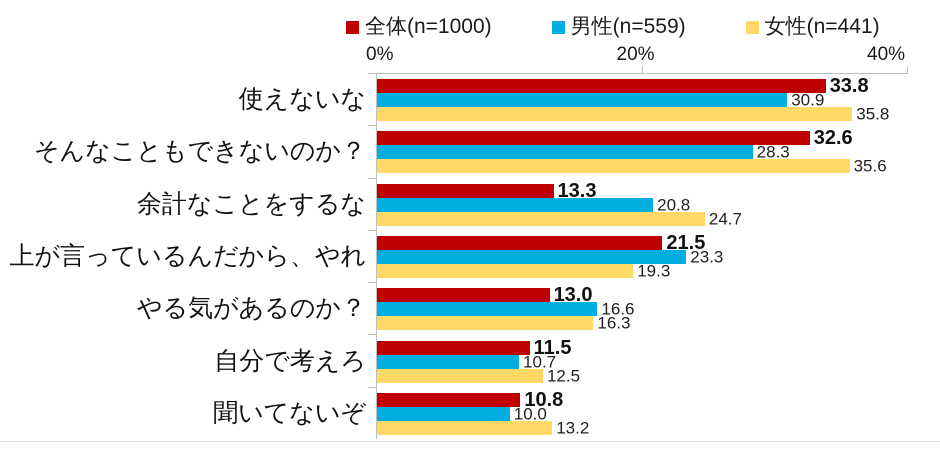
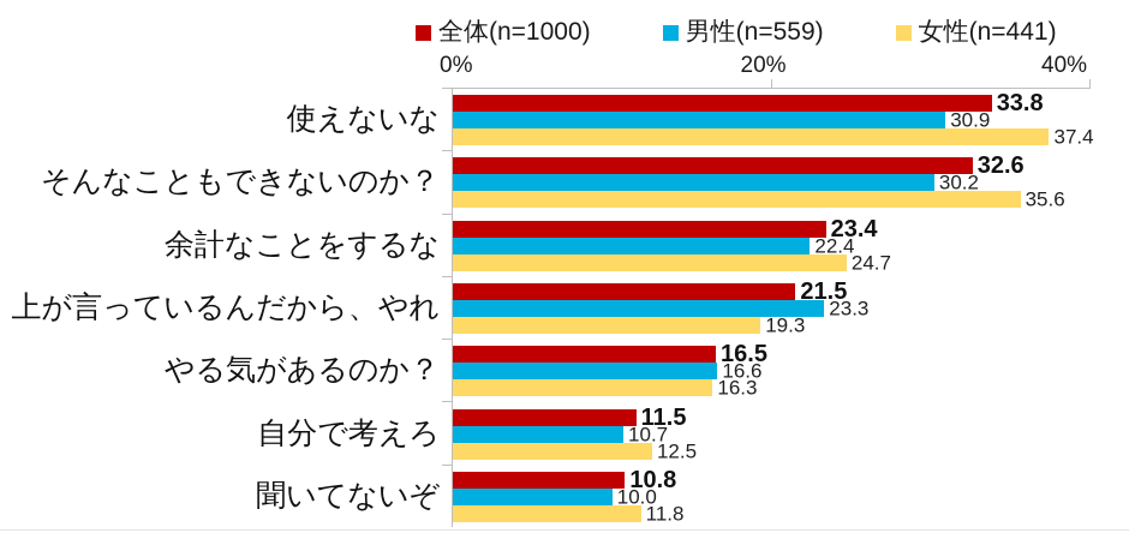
女性(n=441)/使えないな: 35.8 -> 37.4
男性(n=559)/そんなこともできないのか？: 28.3 -> 30.2
全体(n=1000)/余計なことをするな: 13.3 -> 23.4
男性(n=559)/余計なことをするな: 20.8 -> 22.4
全体(n=1000)/やる気があるのか？: 13.0 -> 16.5
女性(n=441)/聞いてないぞ: 13.2 -> 11.8
